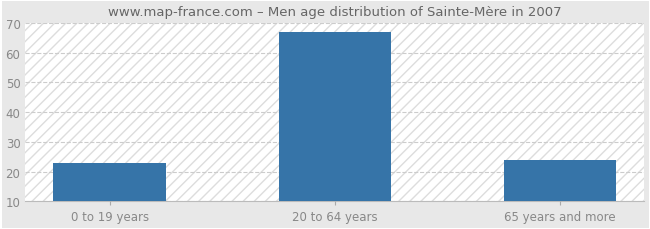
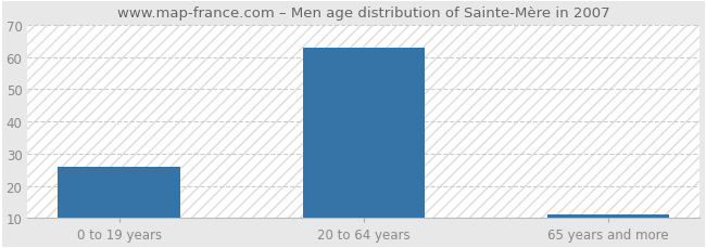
0 to 19 years: 23 -> 26
20 to 64 years: 67 -> 63
65 years and more: 24 -> 11
